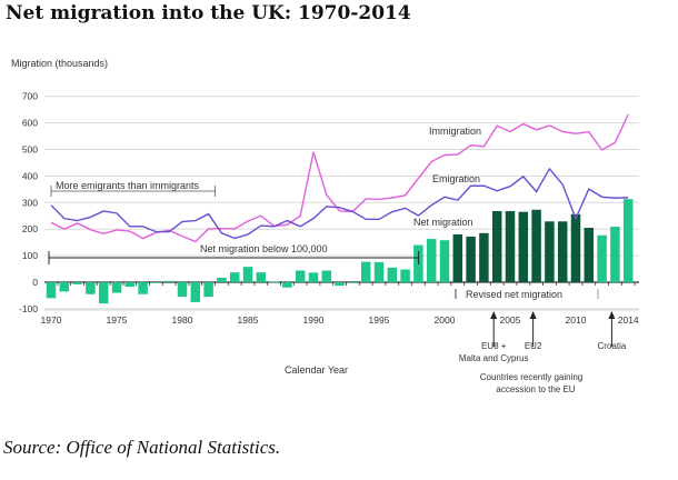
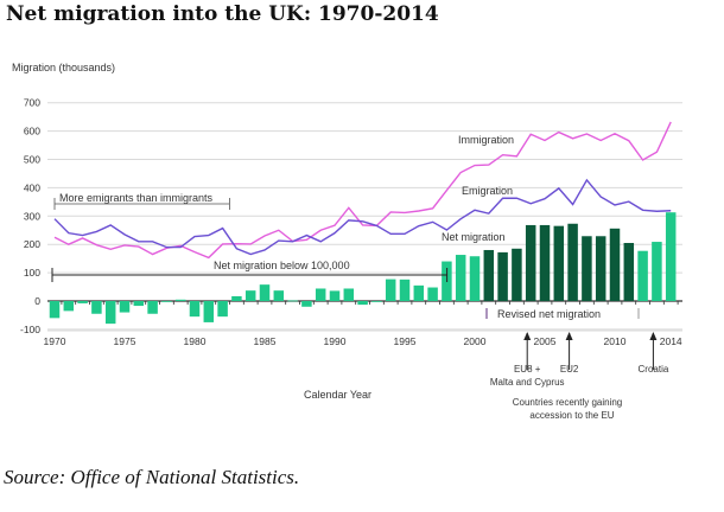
Emigration/1975: 260 -> 240
Immigration/1990: 490 -> 270
Immigration/2010: 560 -> 590
Emigration/2010: 240 -> 340
